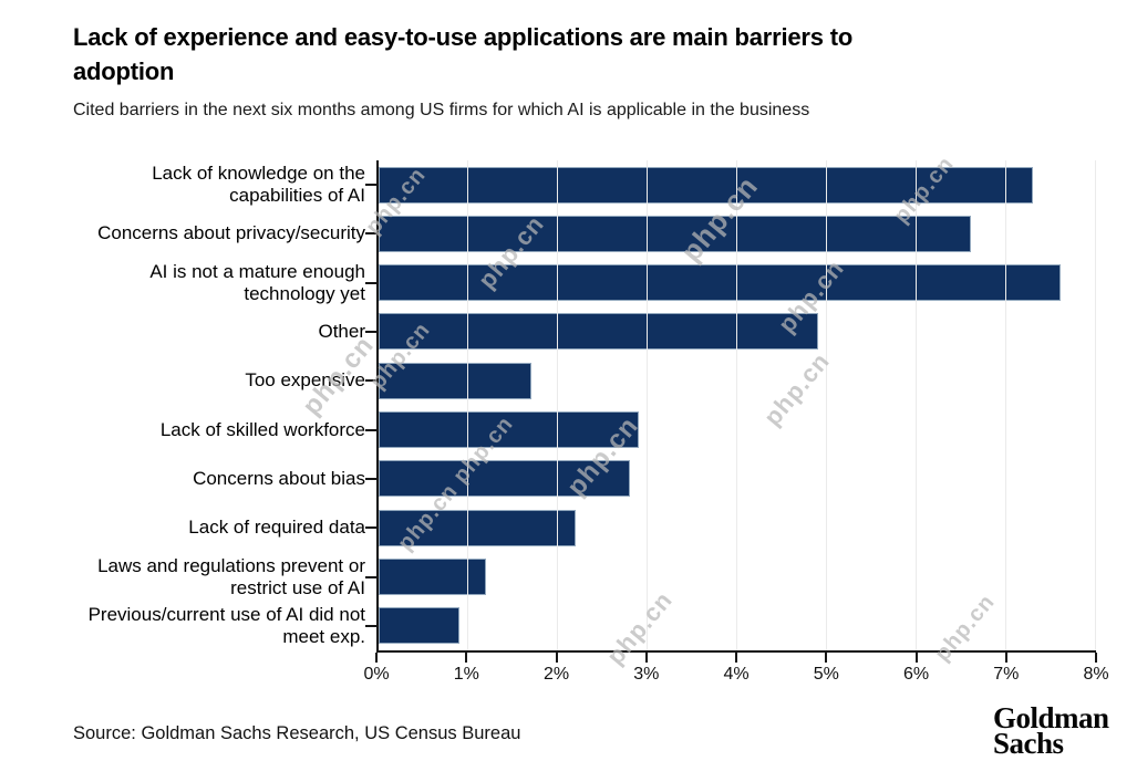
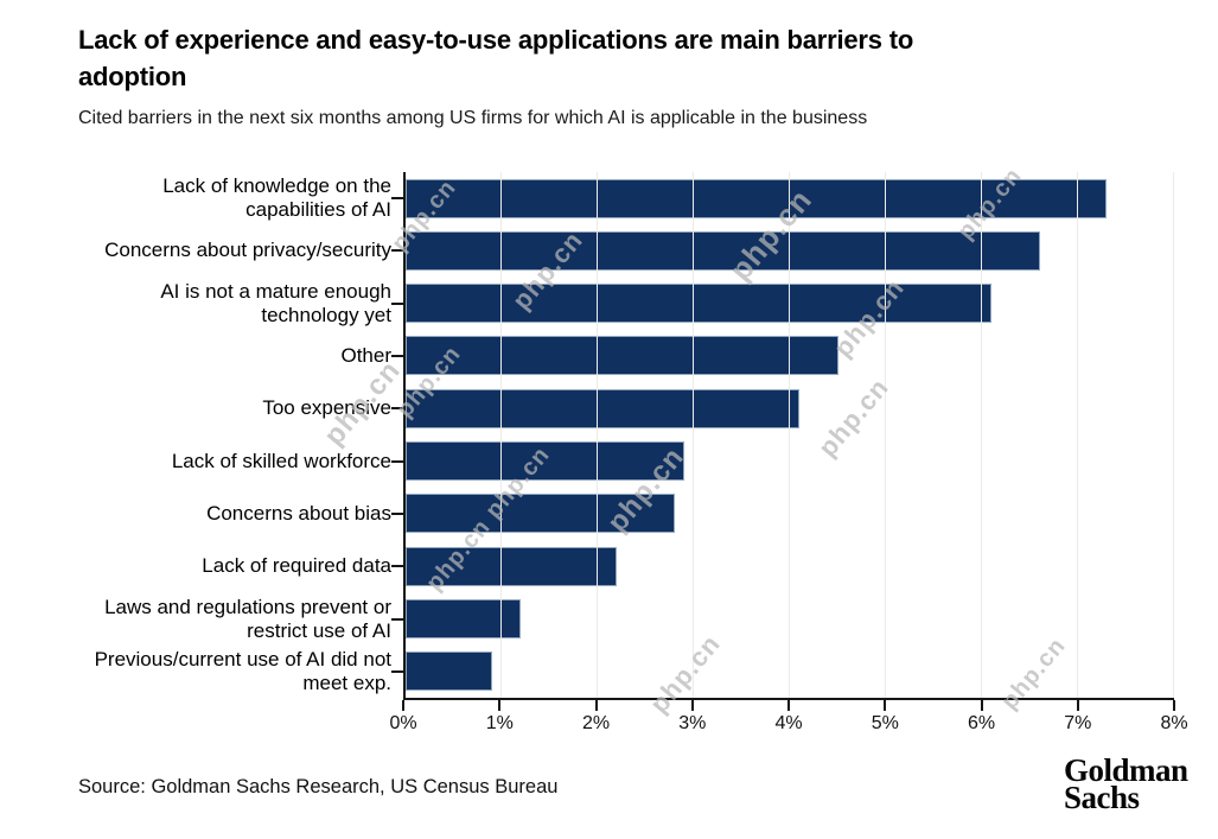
AI is not a mature enough technology yet: 7.6% -> 6.1%
Other: 4.9% -> 4.5%
Too expensive: 1.7% -> 4.1%
